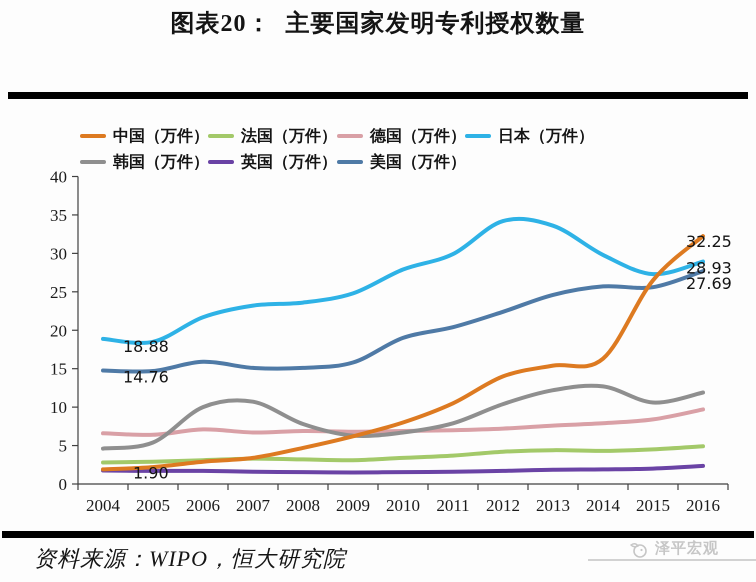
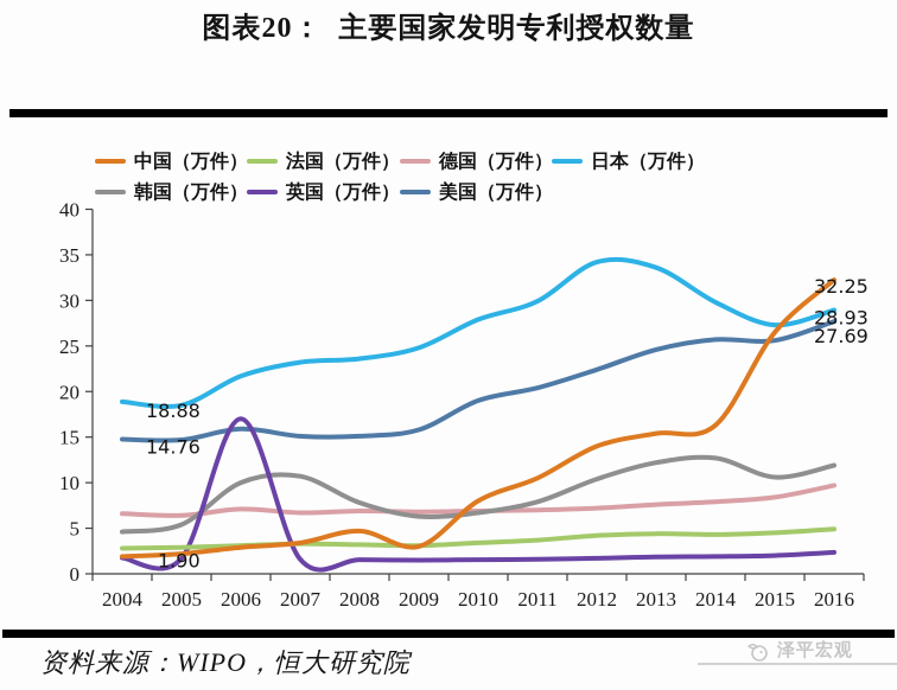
英国（万件）/2006: 2 -> 17
中国（万件）/2009: 6 -> 3
